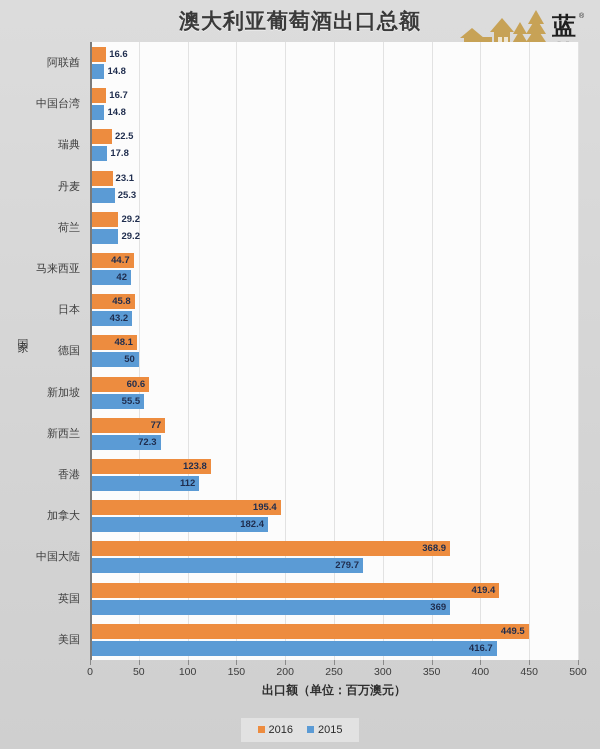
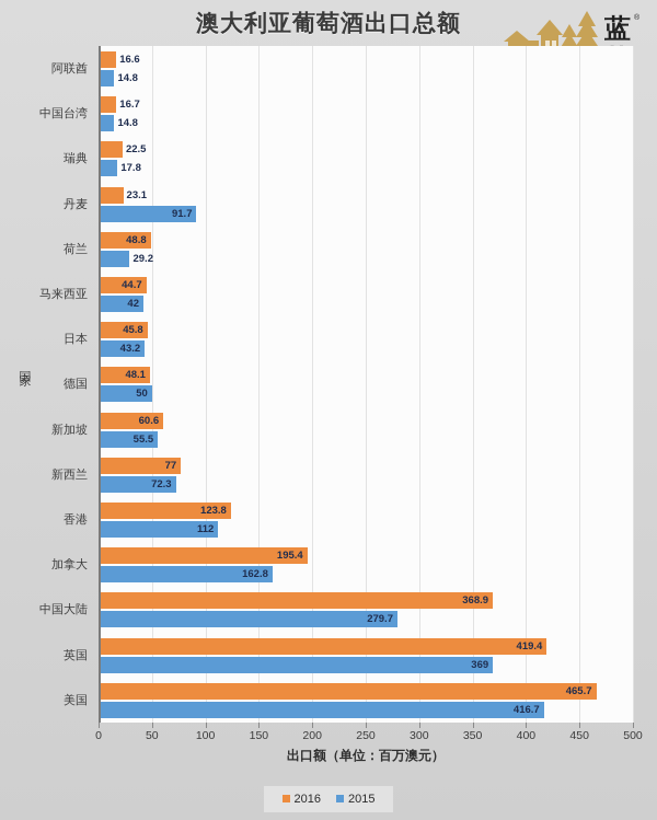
2015/丹麦: 25.3 -> 91.7
2016/荷兰: 29.2 -> 48.8
2015/加拿大: 182.4 -> 162.8
2016/美国: 449.5 -> 465.7
